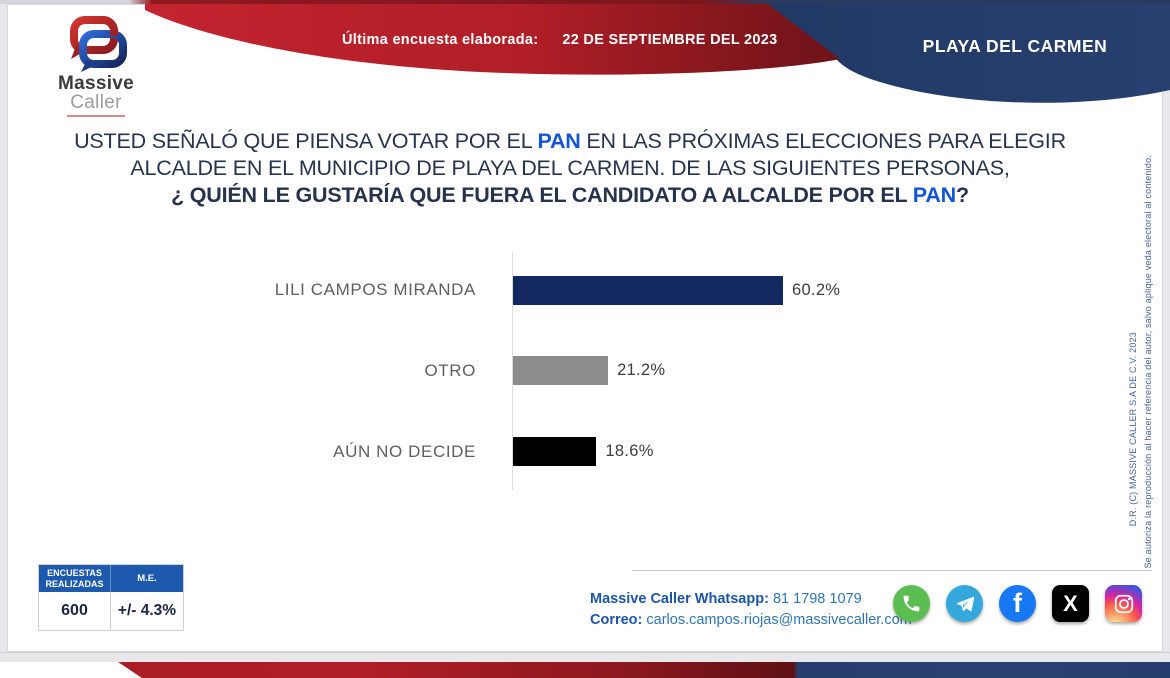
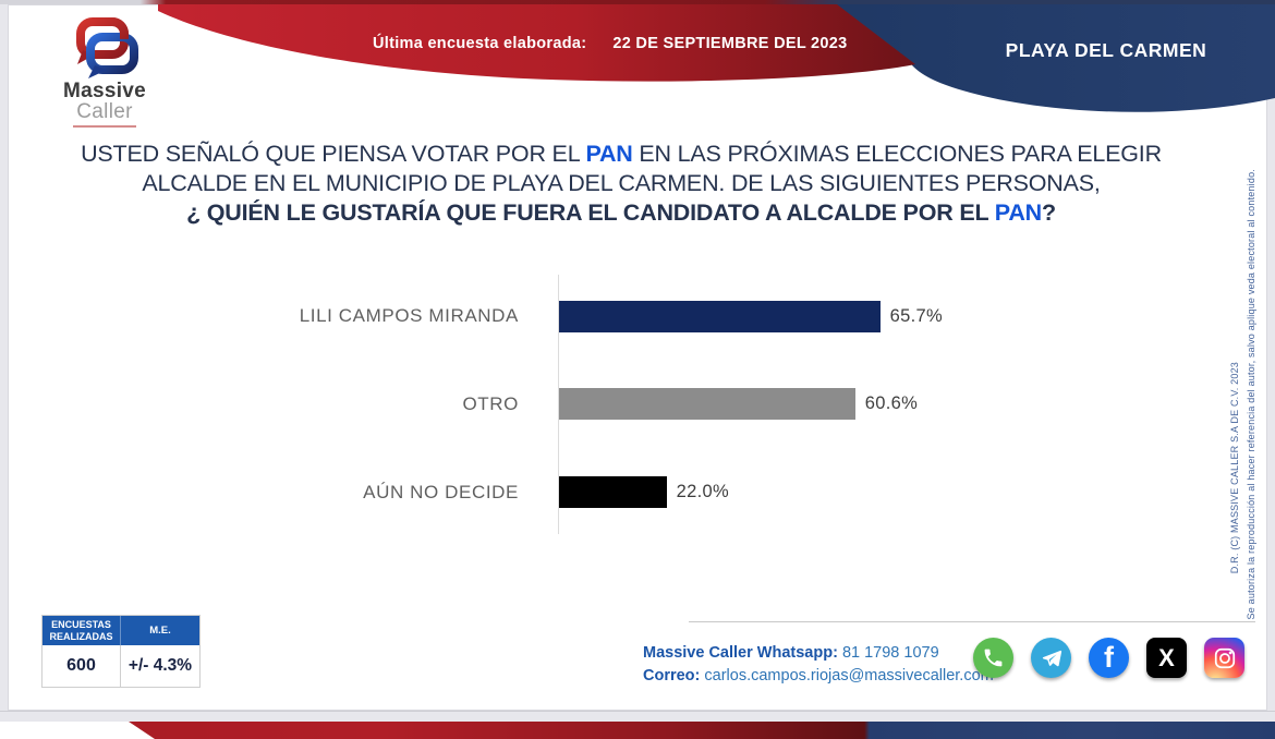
LILI CAMPOS MIRANDA: 60.2% -> 65.7%
OTRO: 21.2% -> 60.6%
AÚN NO DECIDE: 18.6% -> 22.0%
